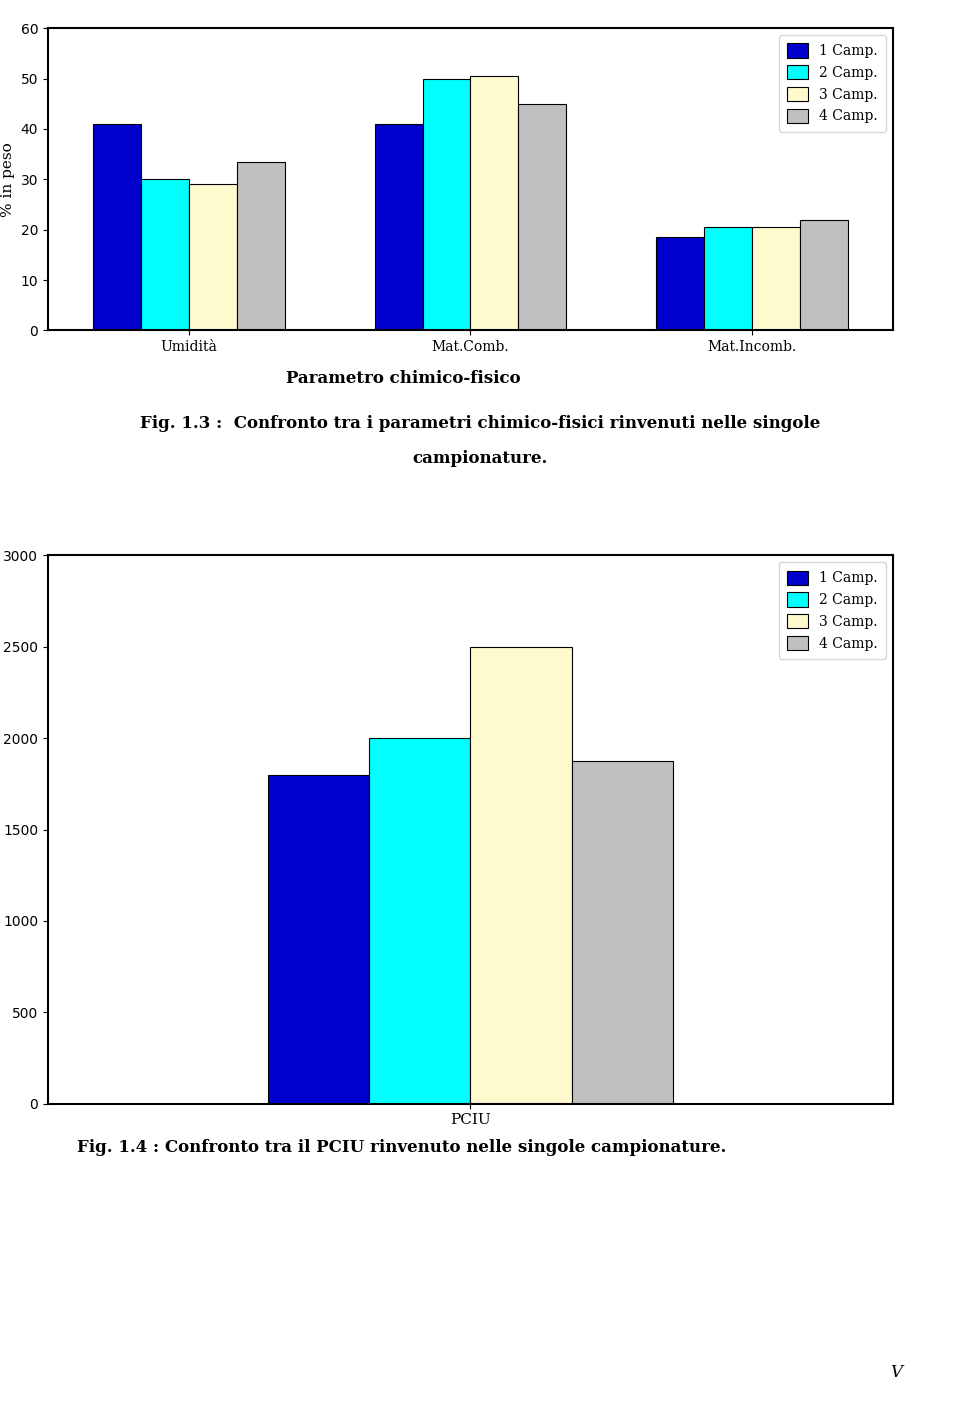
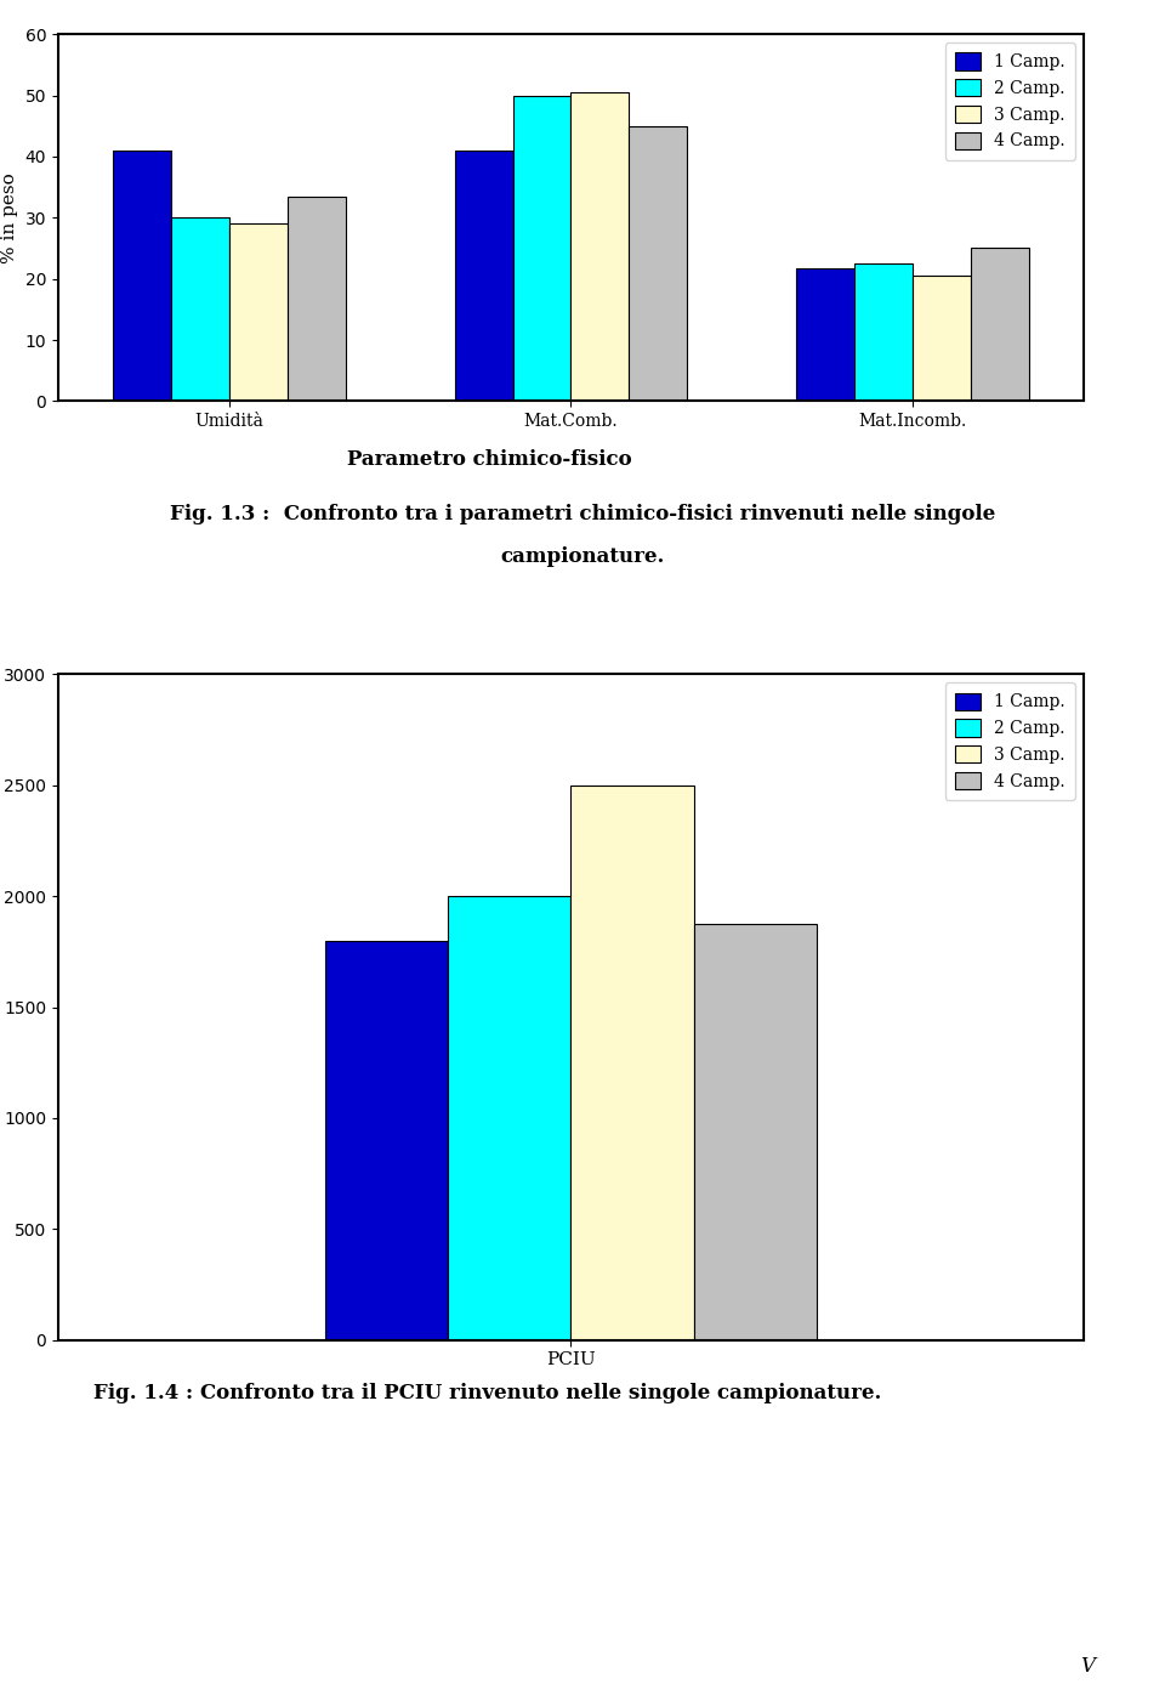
1 Camp./Mat.Incomb.: 18.5 -> 21.8
2 Camp./Mat.Incomb.: 20.5 -> 22.6
4 Camp./Mat.Incomb.: 22.0 -> 25.0
